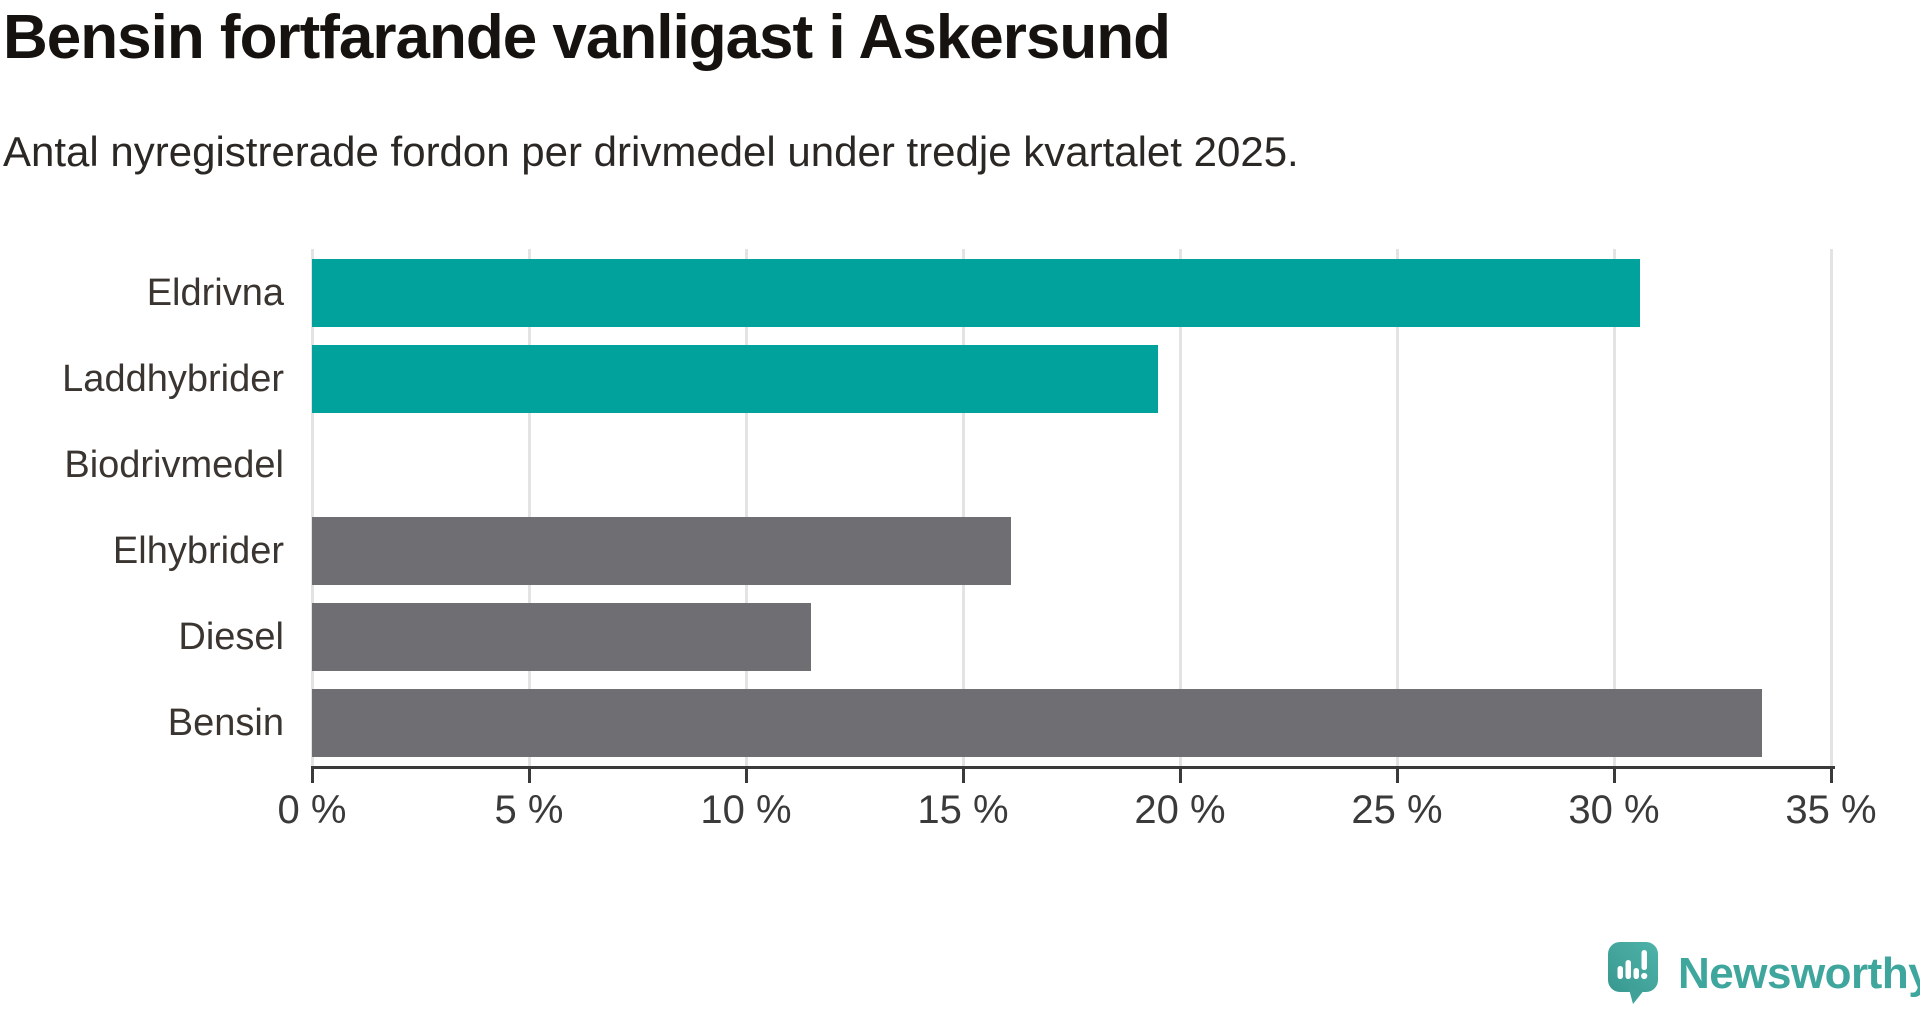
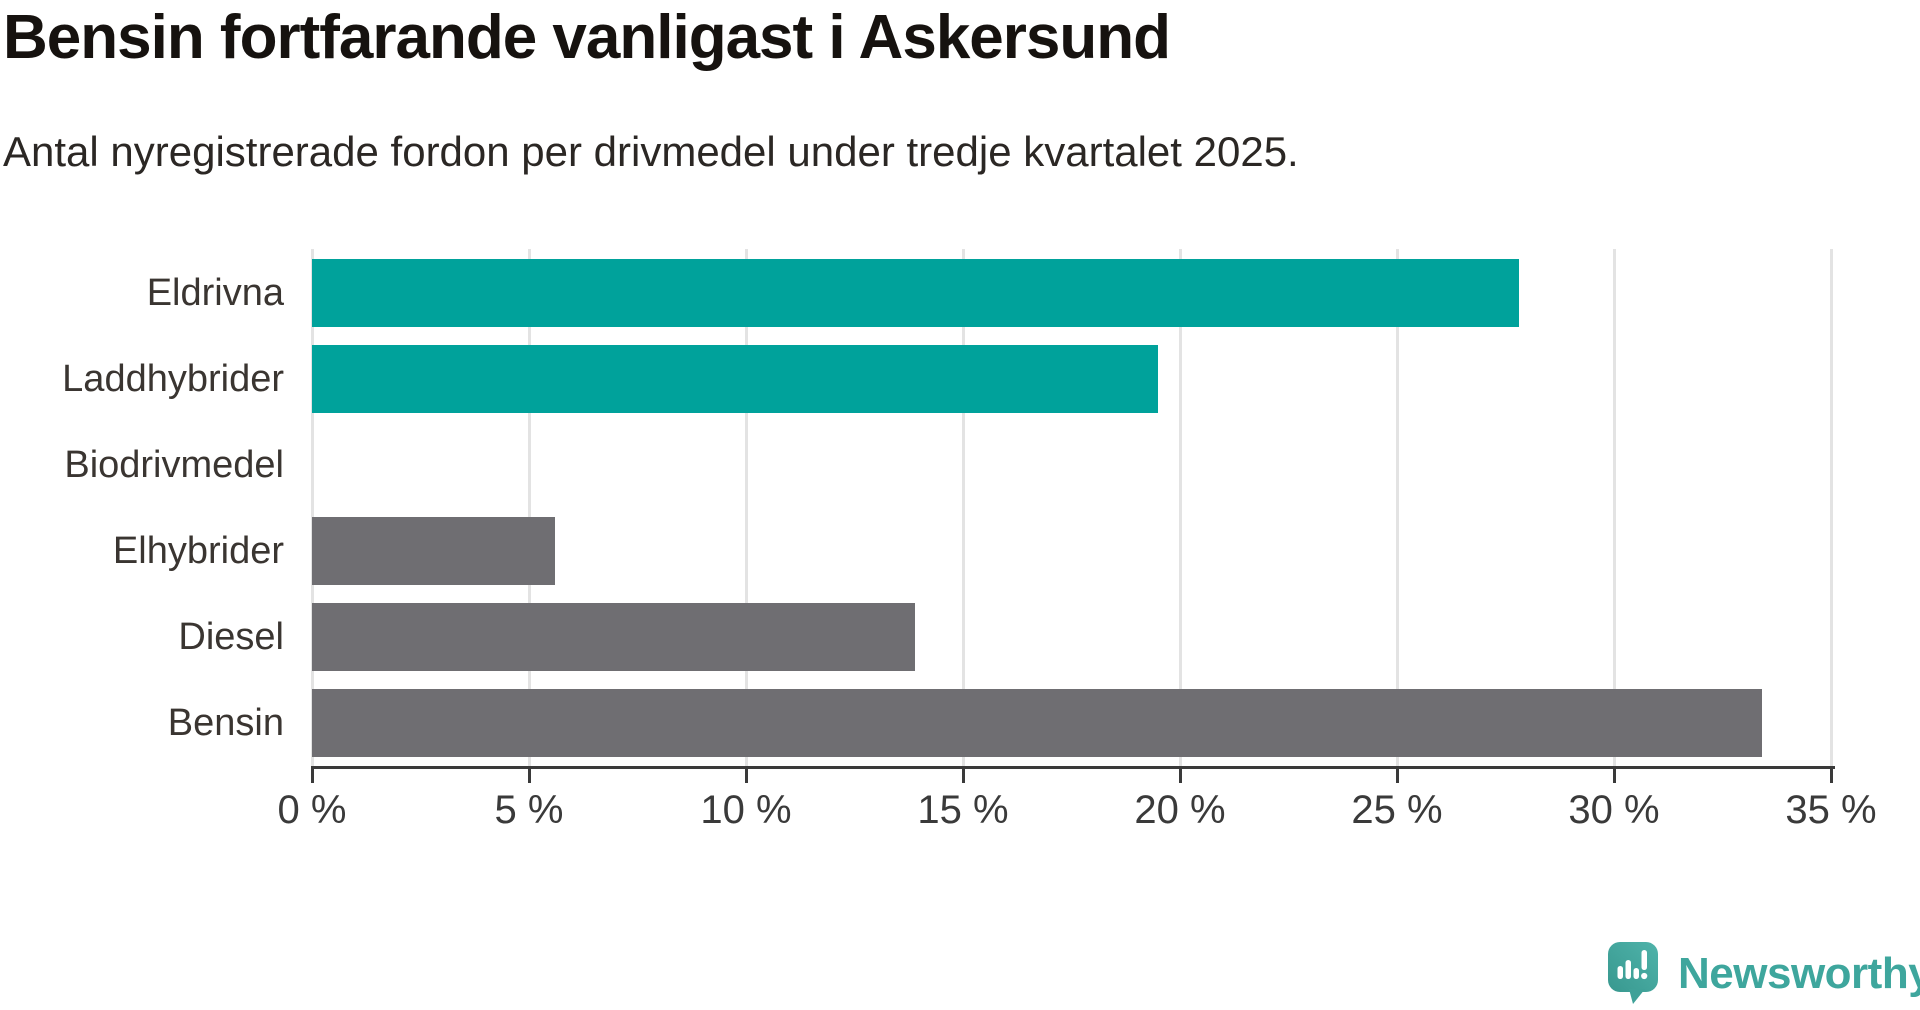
Eldrivna: 30.6% -> 27.8%
Elhybrider: 16.1% -> 5.6%
Diesel: 11.5% -> 13.9%
